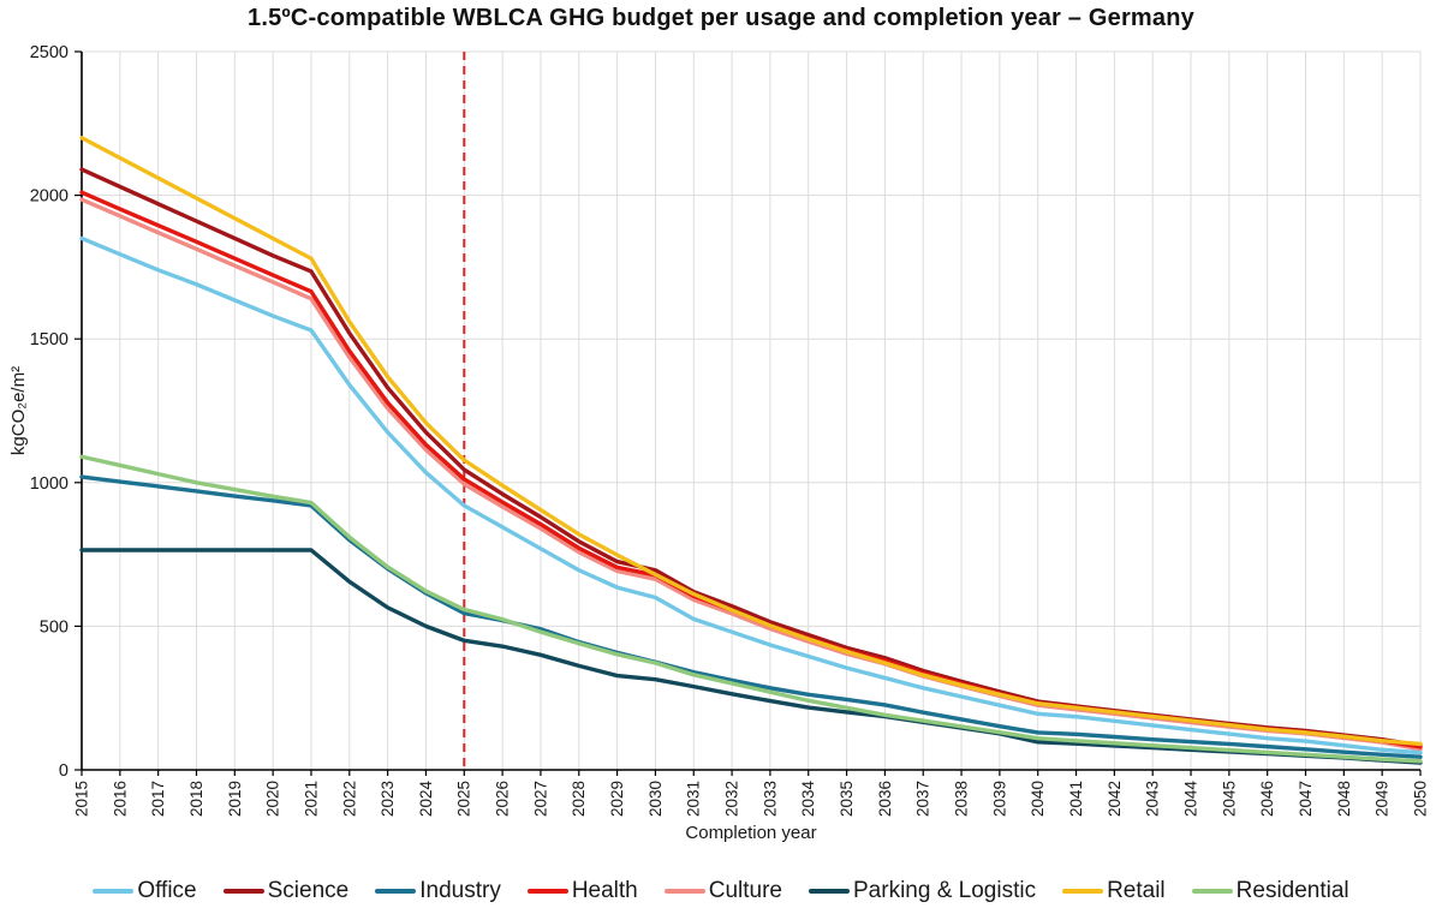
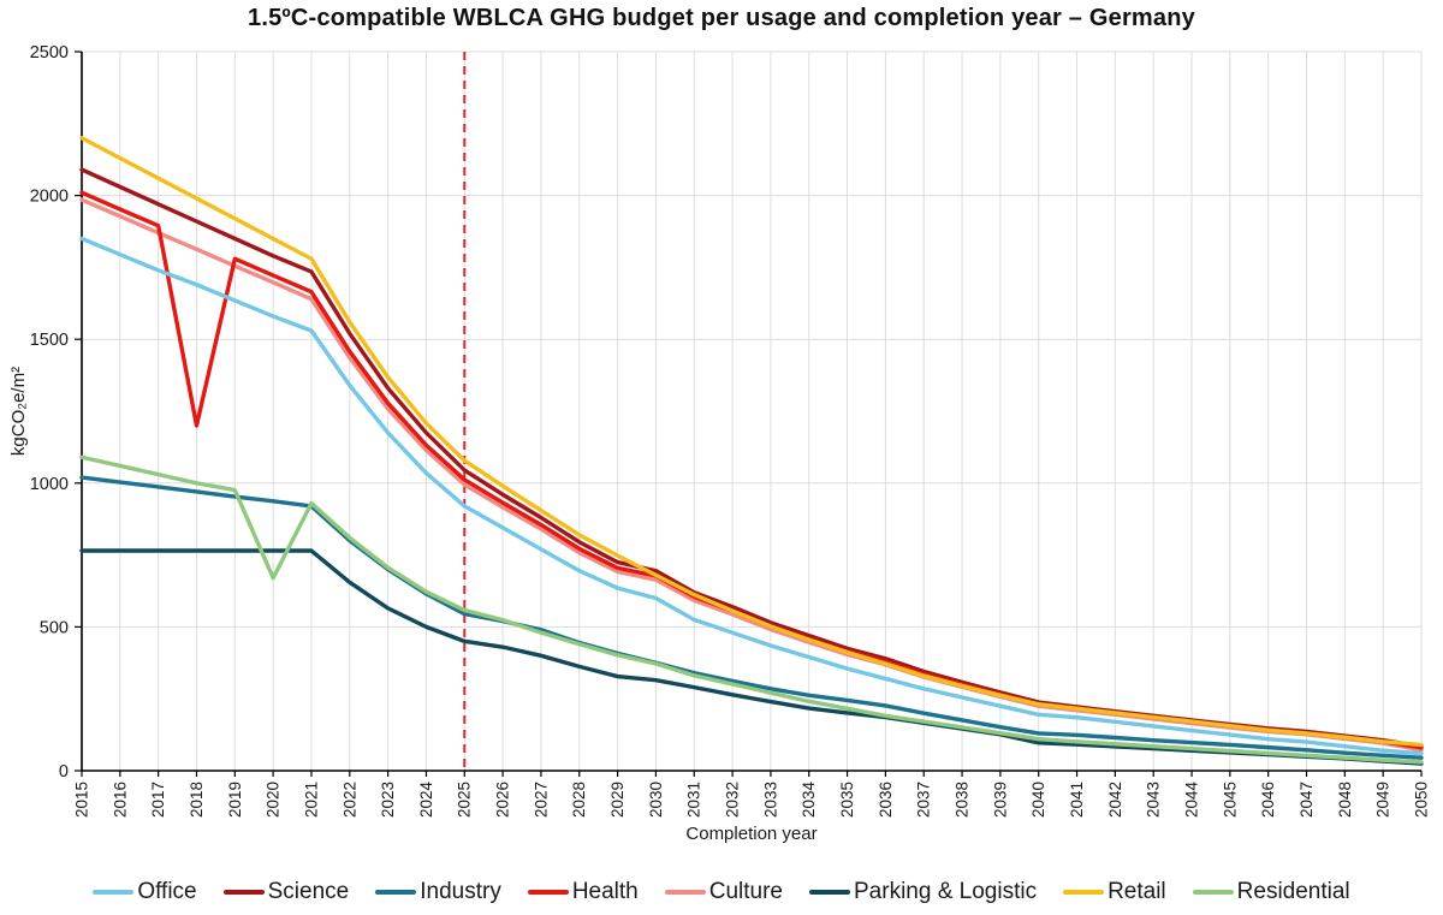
Health/2018: 1840 -> 1200
Residential/2020: 950 -> 670
